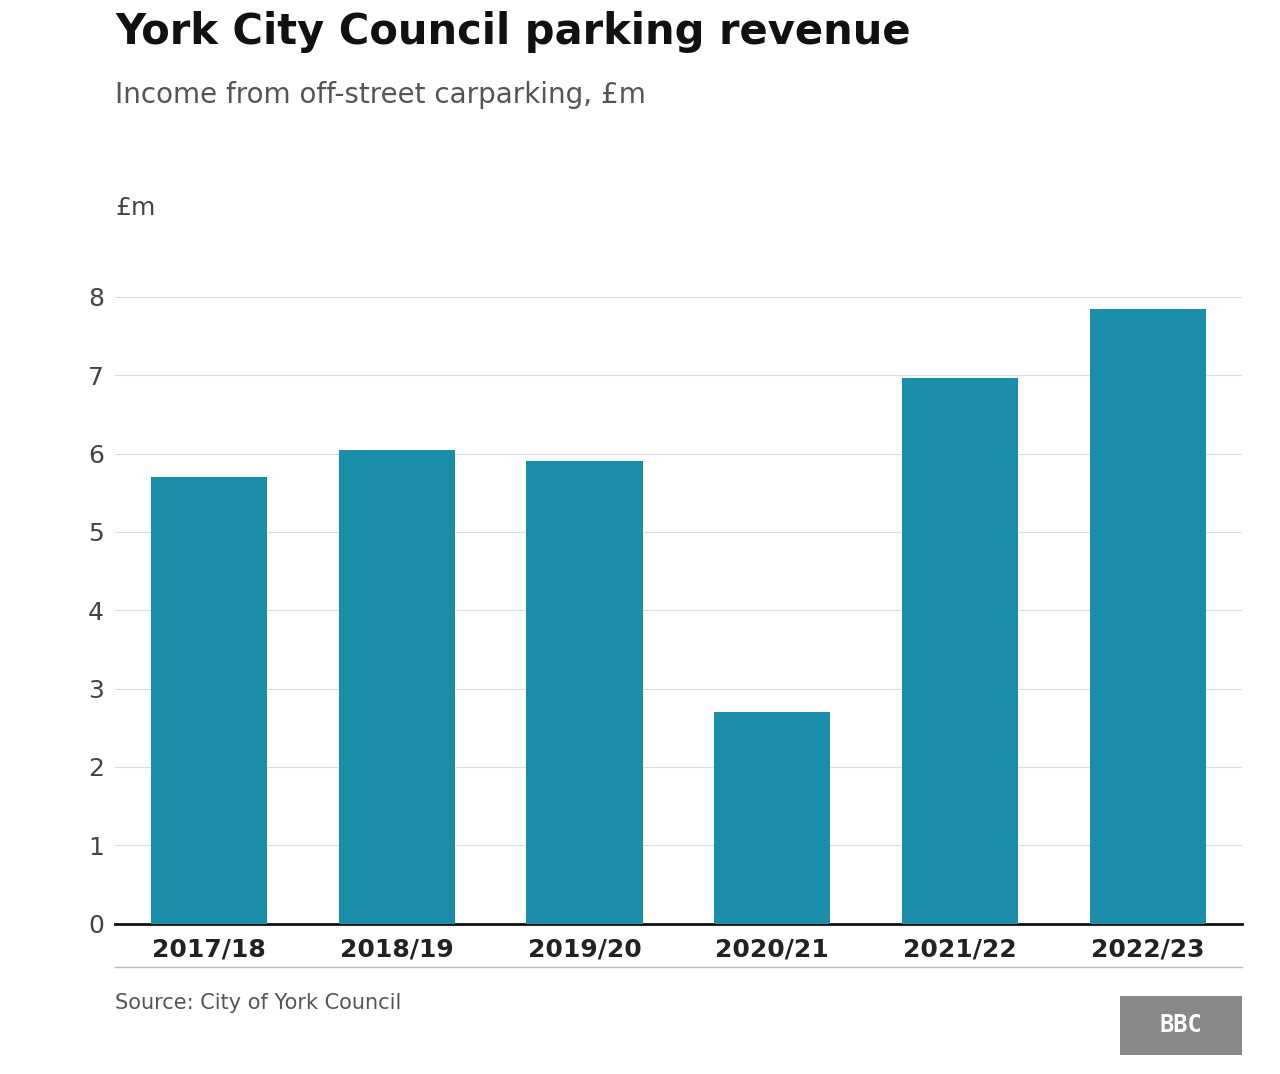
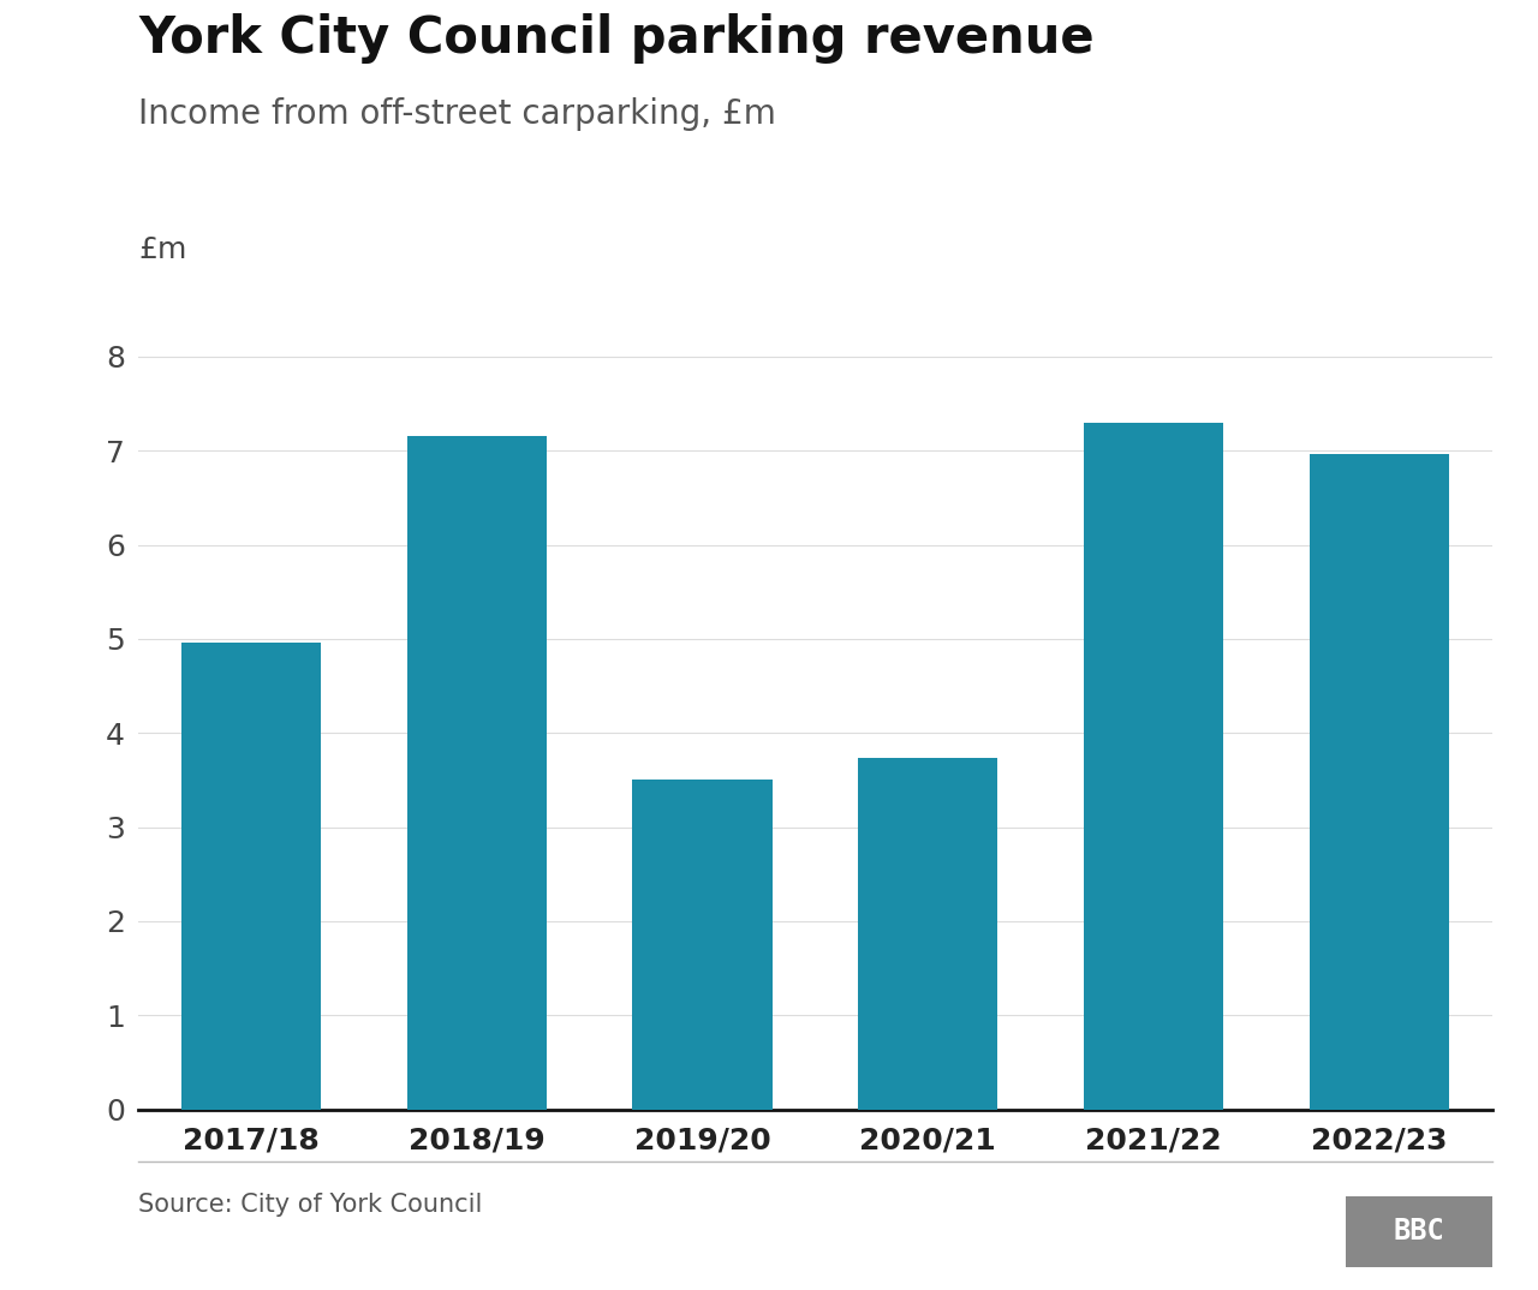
2017/18: 5.70 -> 4.96
2018/19: 6.05 -> 7.16
2019/20: 5.90 -> 3.50
2020/21: 2.70 -> 3.74
2021/22: 6.97 -> 7.30
2022/23: 7.85 -> 6.96
